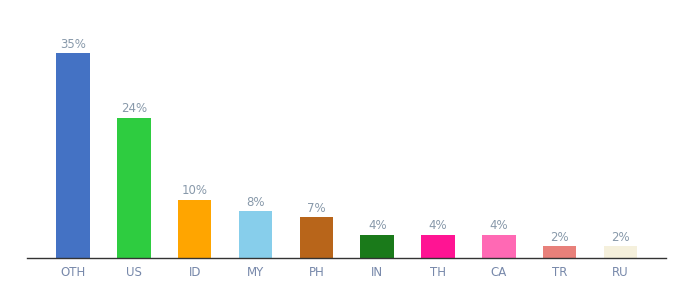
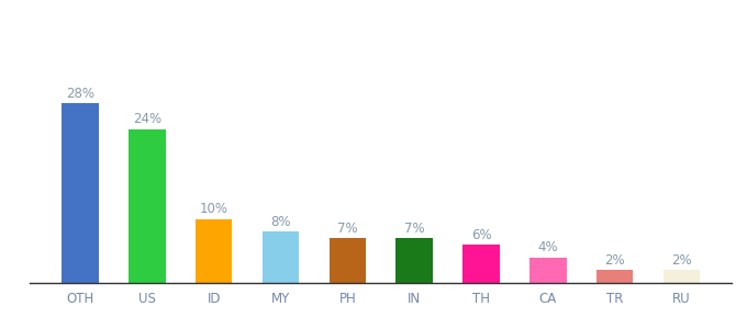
OTH: 35% -> 28%
IN: 4% -> 7%
TH: 4% -> 6%
